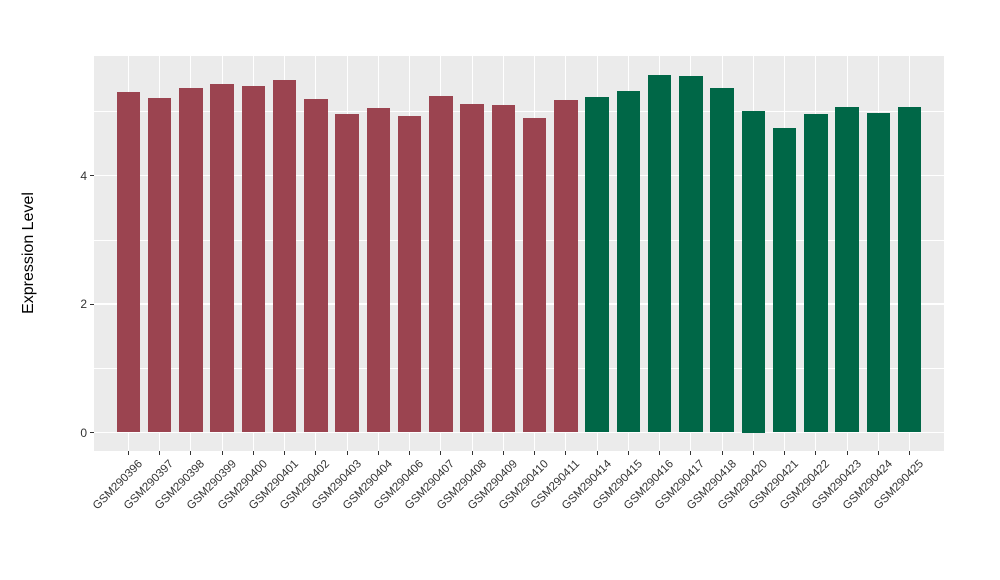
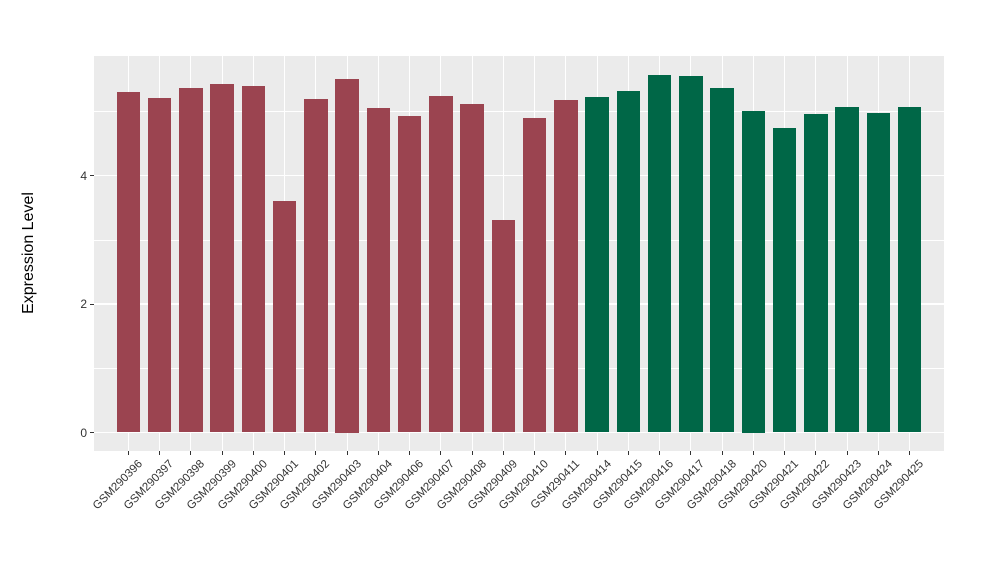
GSM290401: 5.5 -> 3.6
GSM290403: 5.0 -> 5.5
GSM290409: 5.1 -> 3.3
